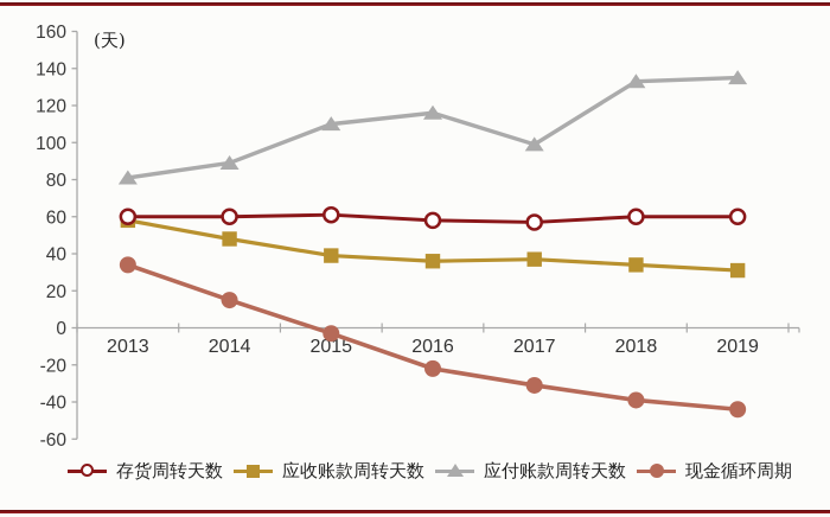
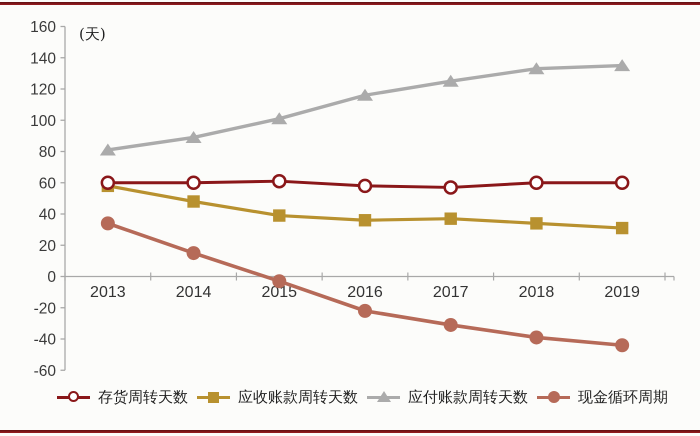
应付账款周转天数/2015: 110 -> 101
应付账款周转天数/2017: 99 -> 125
